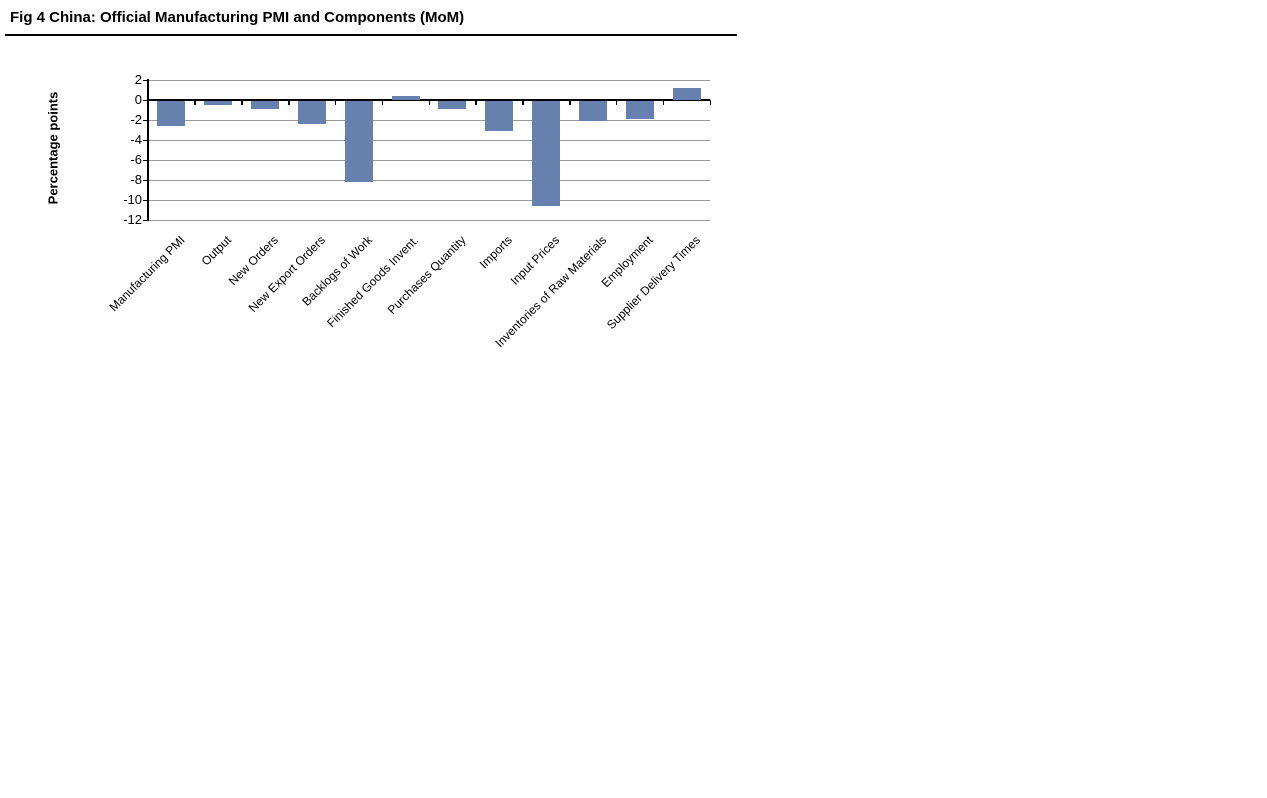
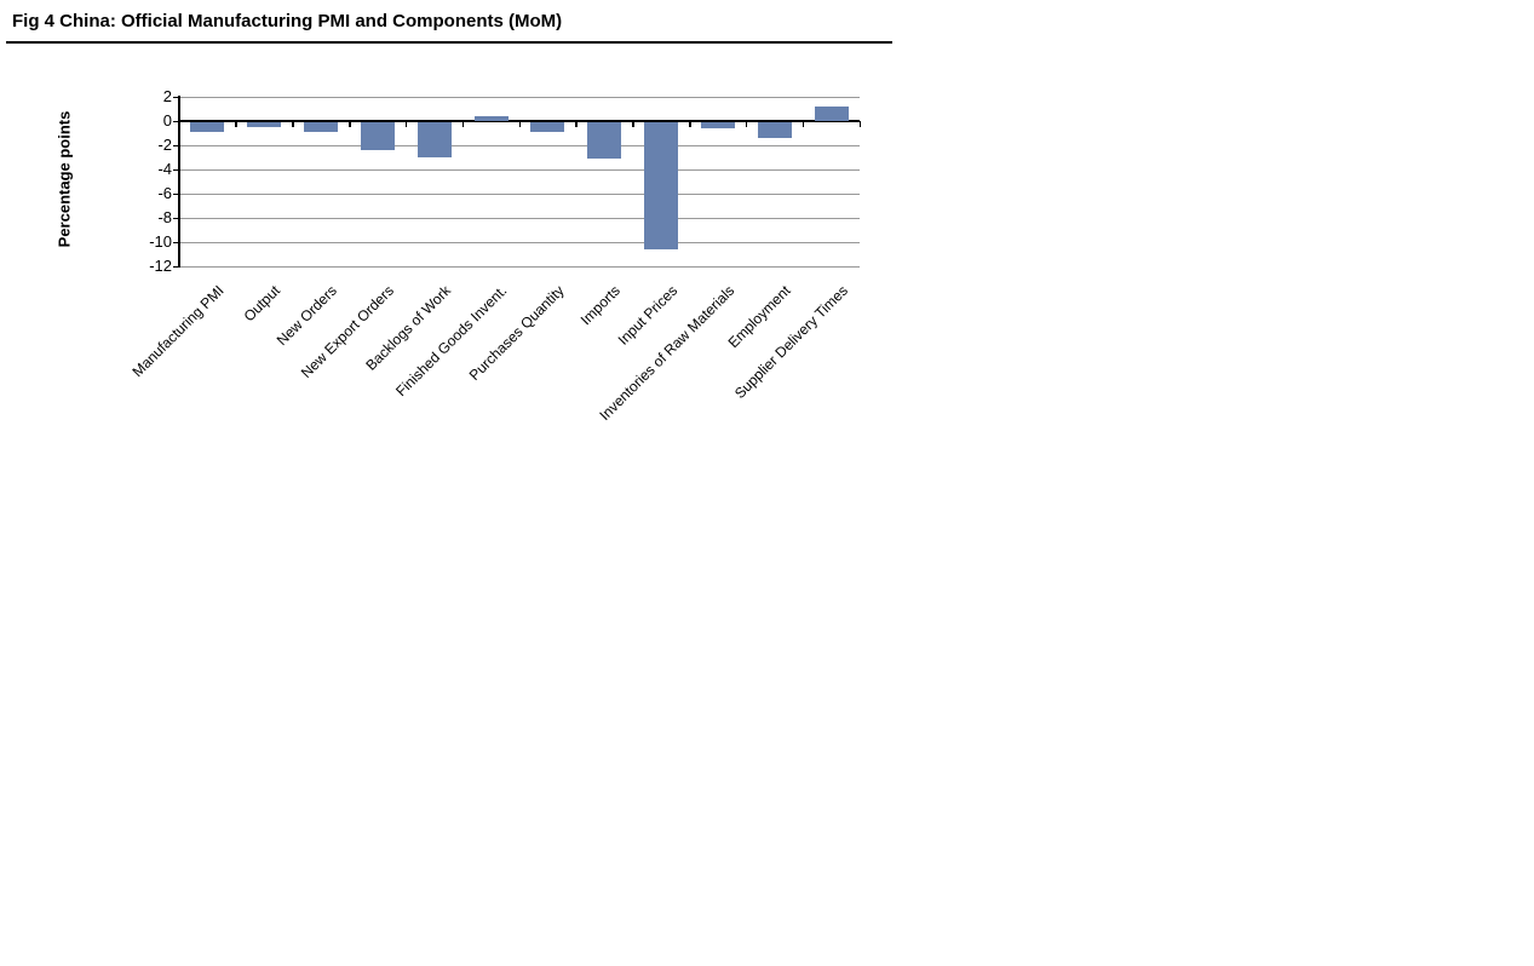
Manufacturing PMI: -2.5 -> -0.8
Backlogs of Work: -8.1 -> -2.9
Inventories of Raw Materials: -2.0 -> -0.5
Employment: -1.8 -> -1.3
